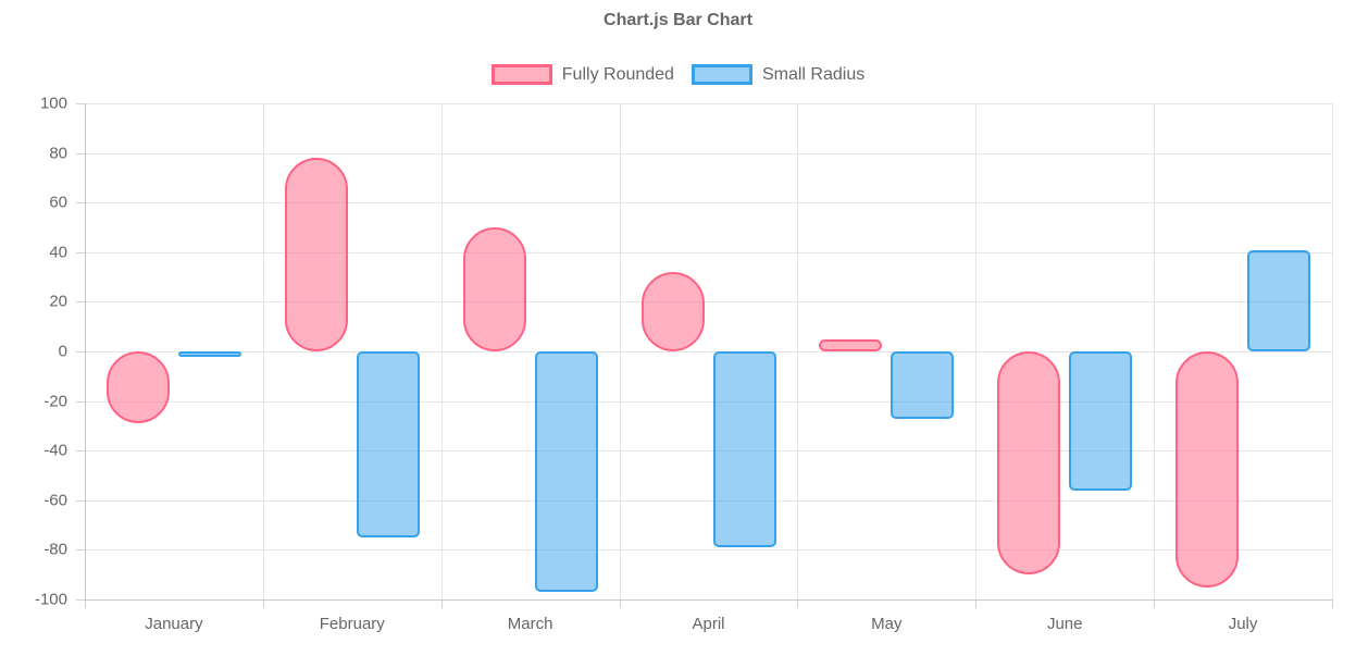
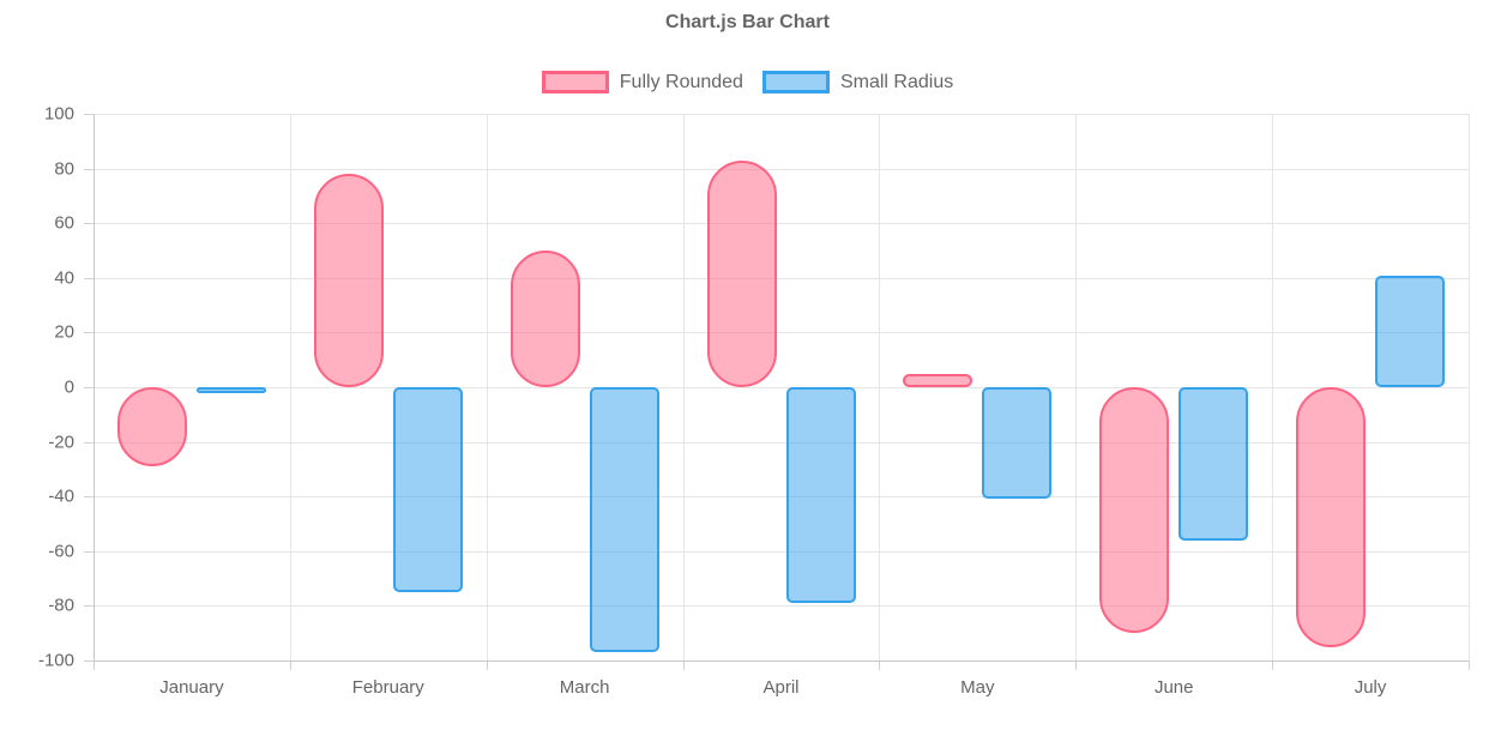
Fully Rounded/April: 32 -> 83
Small Radius/May: -27 -> -41
